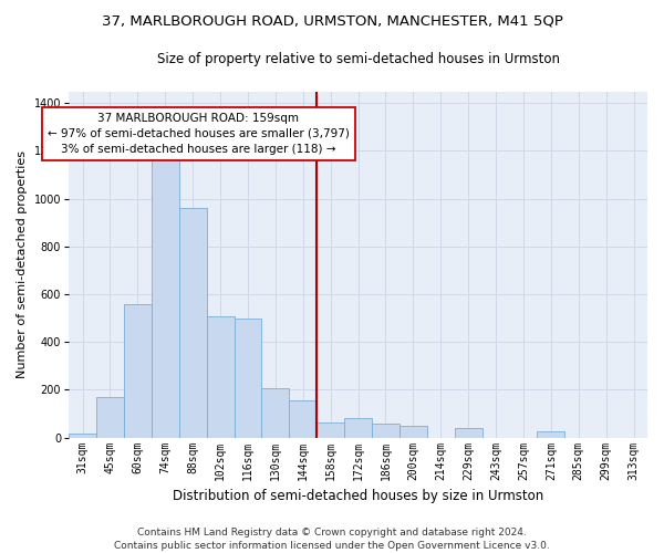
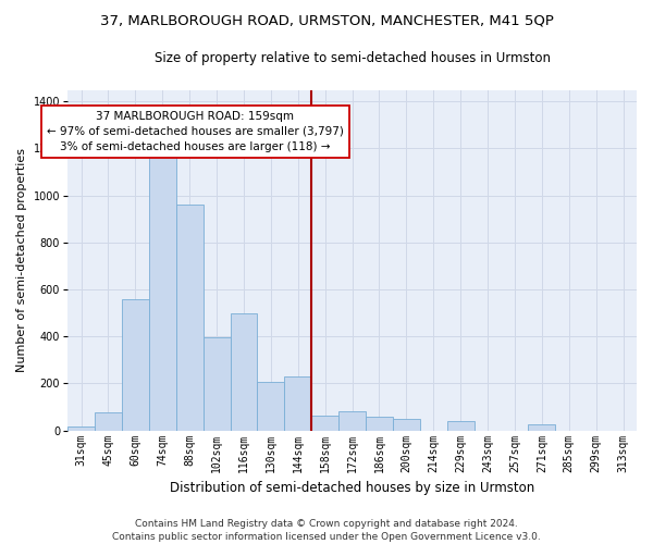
45sqm: 170 -> 75
102sqm: 510 -> 395
144sqm: 155 -> 230
